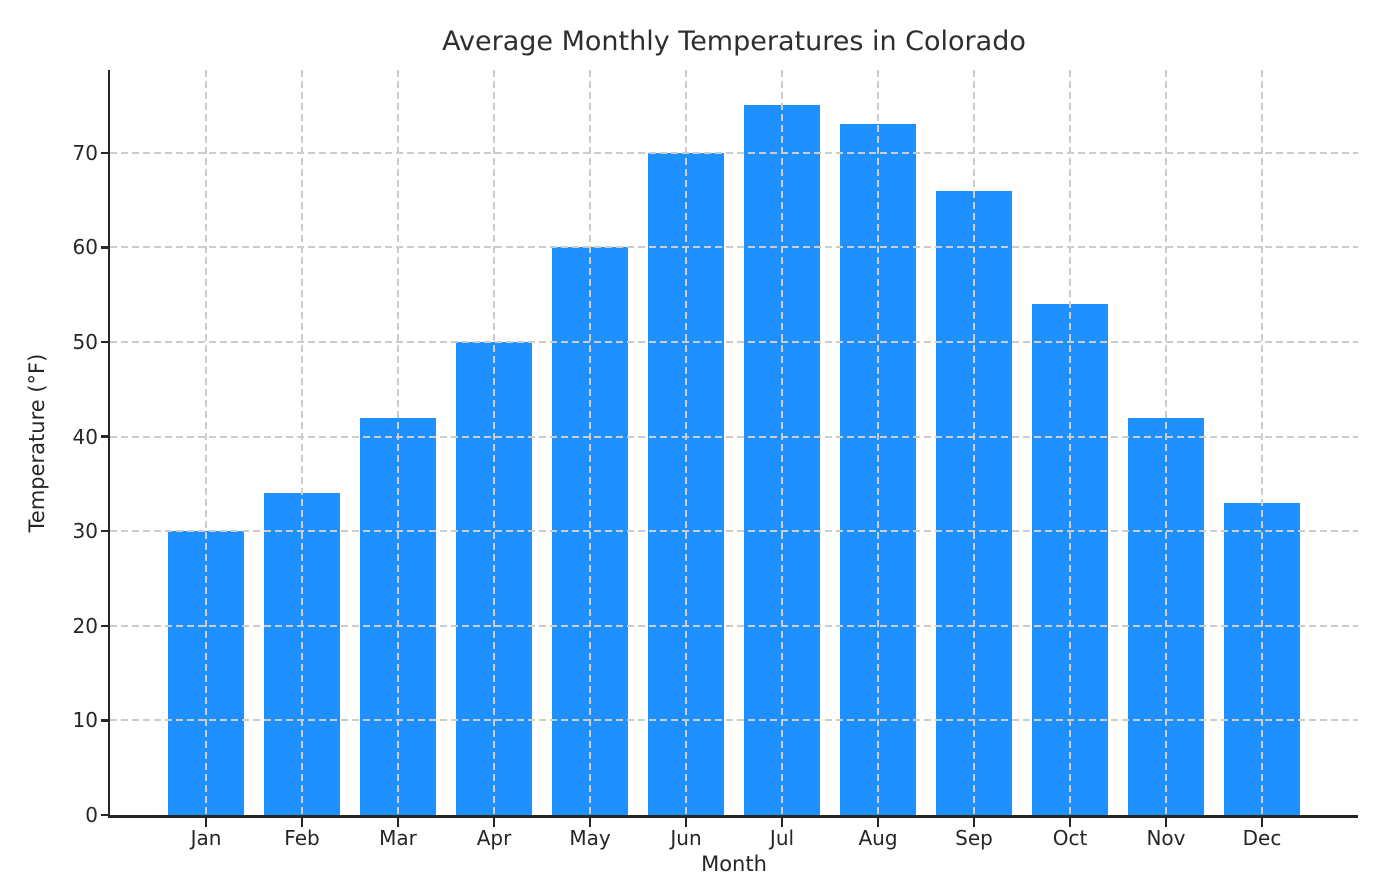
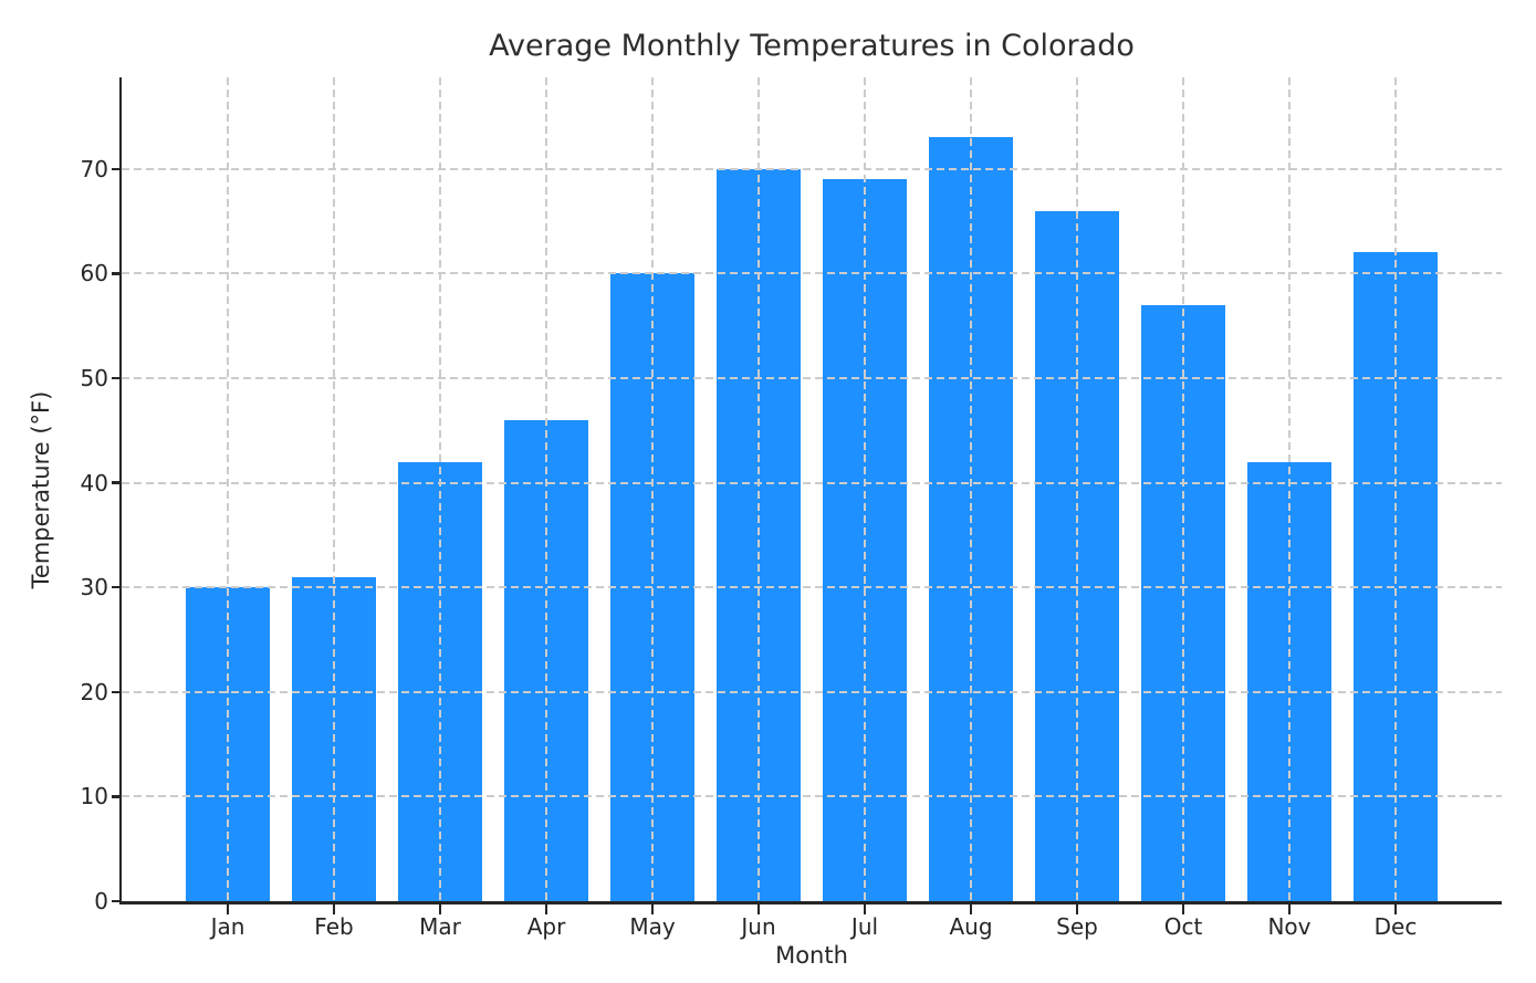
Feb: 34 -> 31
Apr: 50 -> 46
Jul: 75 -> 69
Oct: 54 -> 57
Dec: 33 -> 62
